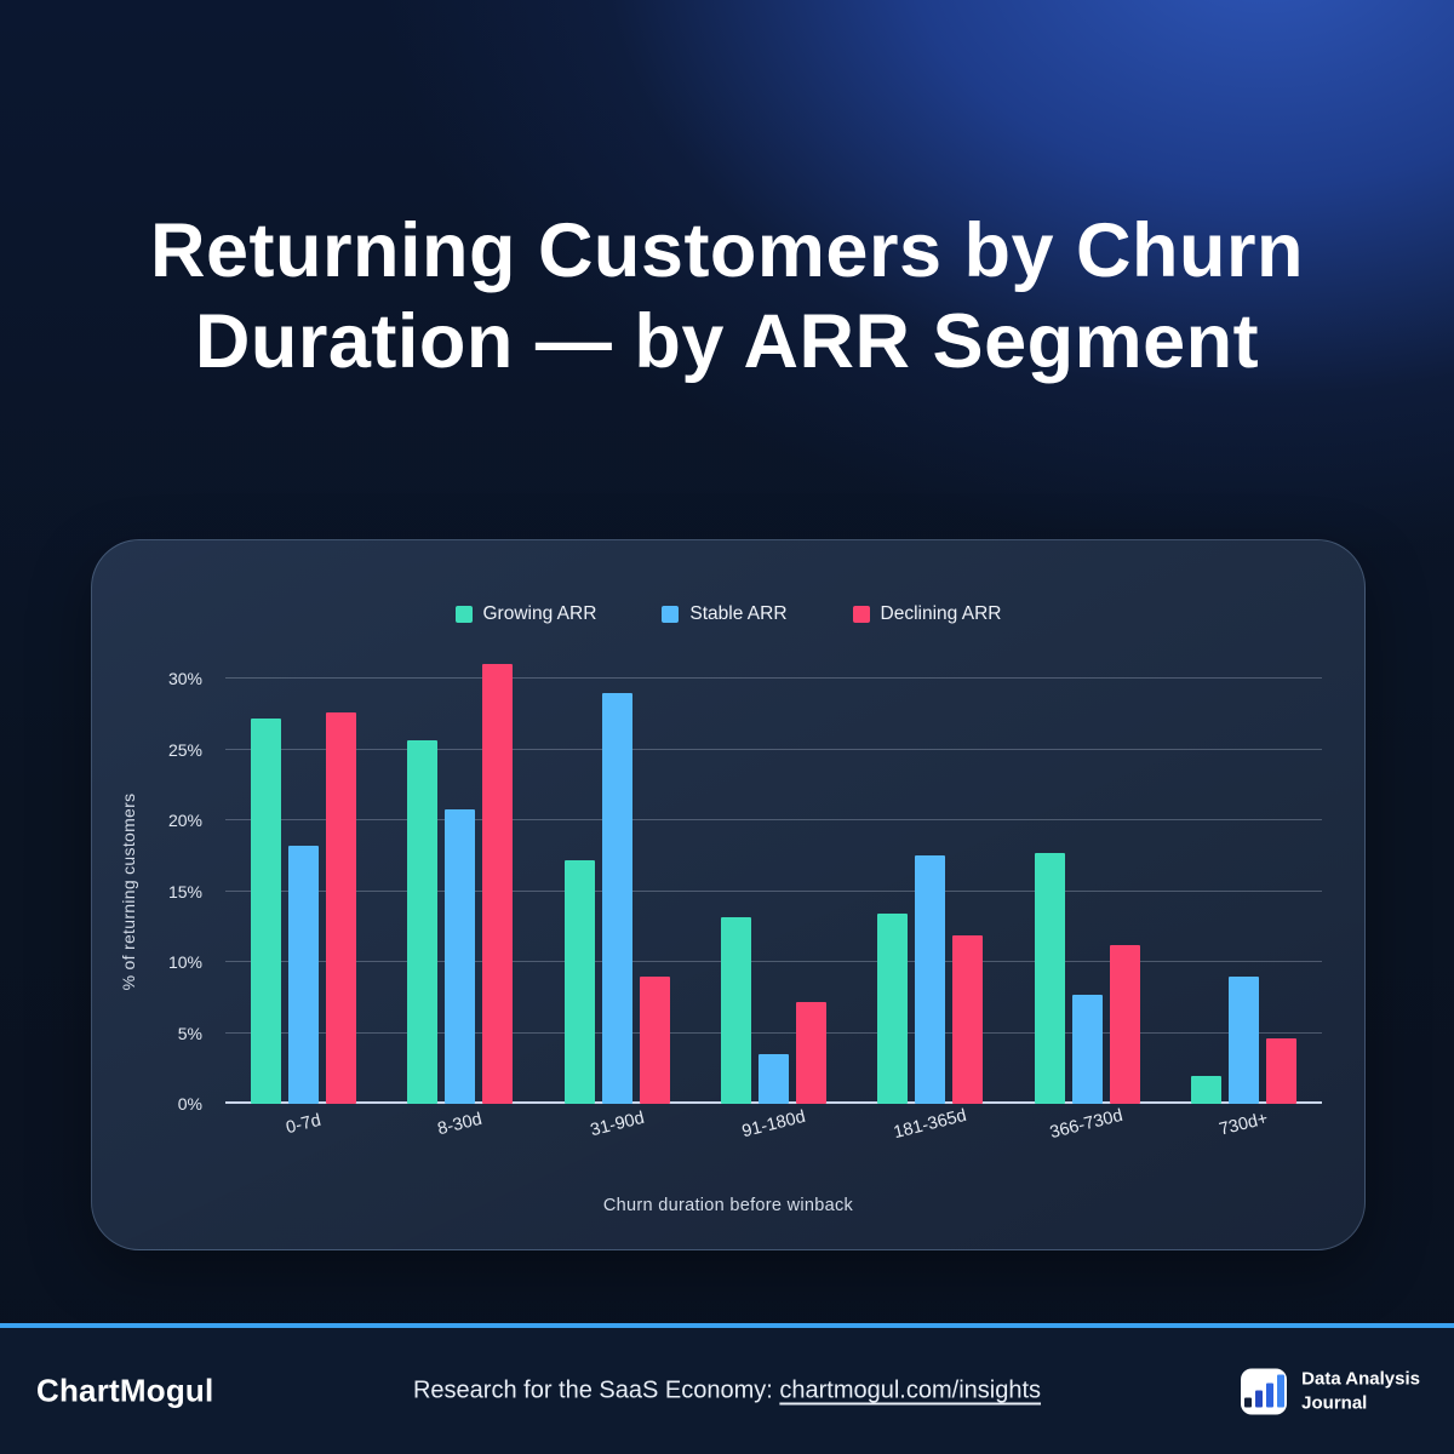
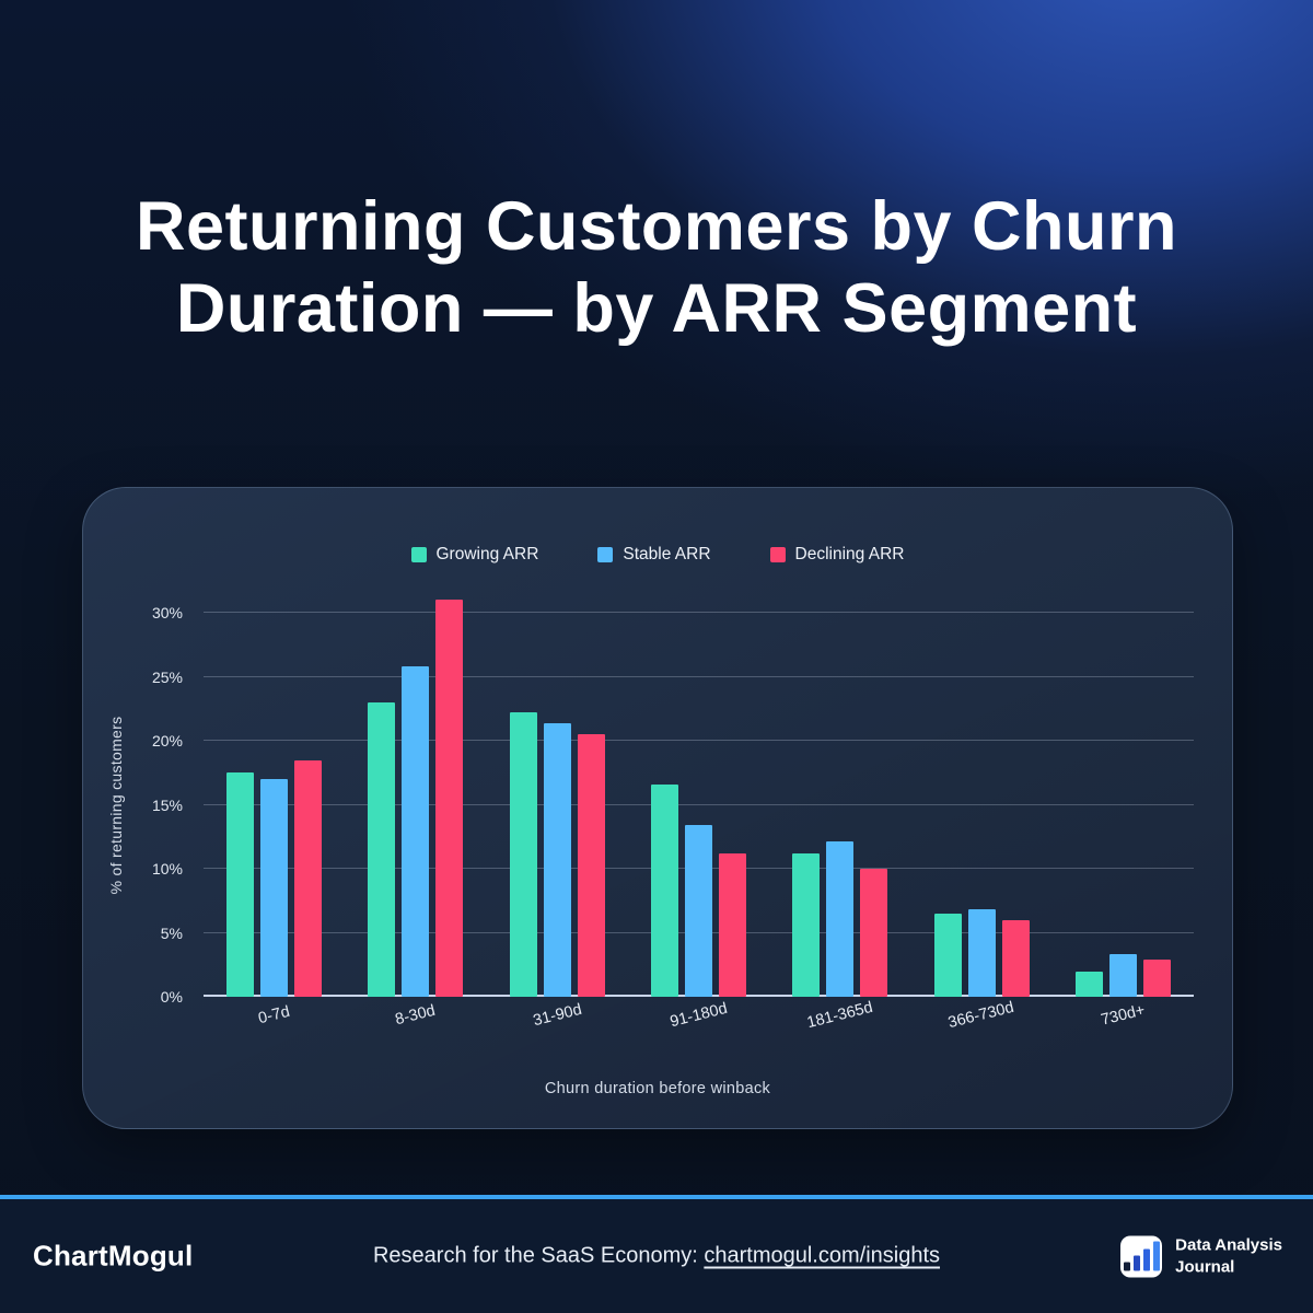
Growing ARR/0-7d: 27.2% -> 17.5%
Stable ARR/0-7d: 18.2% -> 17.0%
Declining ARR/0-7d: 27.6% -> 18.5%
Growing ARR/8-30d: 25.6% -> 23.0%
Stable ARR/8-30d: 20.8% -> 25.8%
Growing ARR/31-90d: 17.2% -> 22.2%
Stable ARR/31-90d: 29.0% -> 21.4%
Declining ARR/31-90d: 9.0% -> 20.5%
Growing ARR/91-180d: 13.2% -> 16.6%
Stable ARR/91-180d: 3.5% -> 13.4%
Declining ARR/91-180d: 7.2% -> 11.2%
Growing ARR/181-365d: 13.4% -> 11.2%
Stable ARR/181-365d: 17.5% -> 12.1%
Declining ARR/181-365d: 11.9% -> 10.0%
Growing ARR/366-730d: 17.7% -> 6.5%
Stable ARR/366-730d: 7.7% -> 6.8%
Declining ARR/366-730d: 11.2% -> 6.0%
Stable ARR/730d+: 9.0% -> 3.3%
Declining ARR/730d+: 4.6% -> 2.9%
